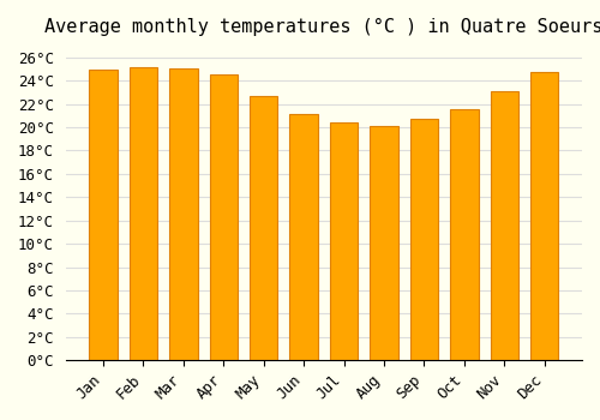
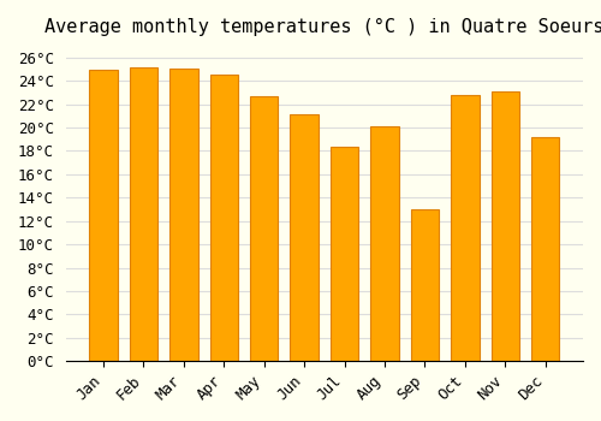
Jul: 20.4°C -> 18.4°C
Sep: 20.7°C -> 13.0°C
Oct: 21.6°C -> 22.8°C
Dec: 24.7°C -> 19.2°C
